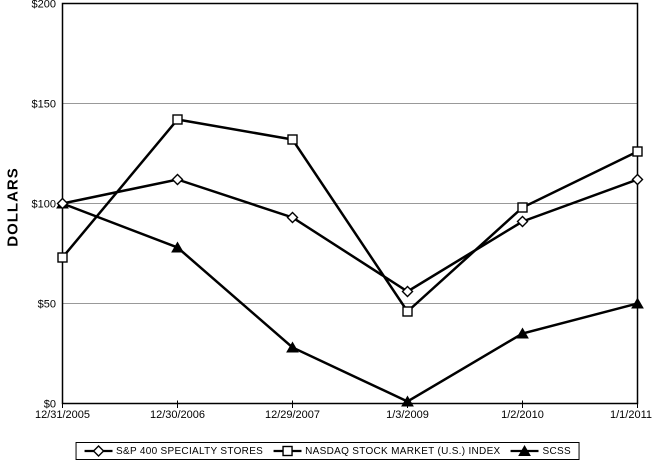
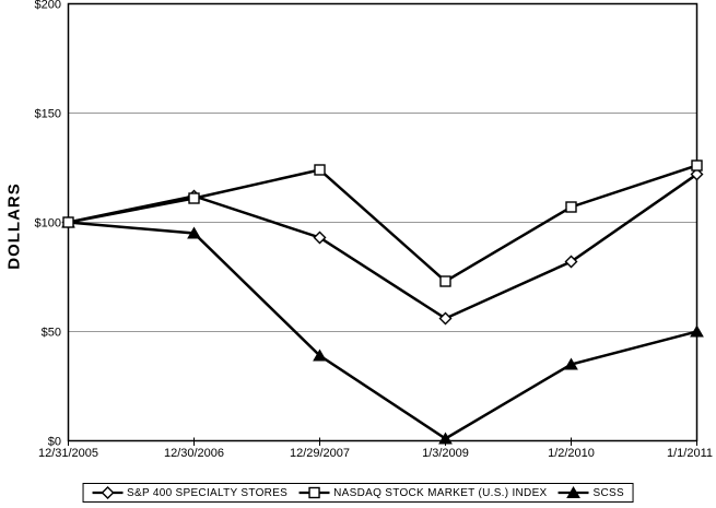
NASDAQ STOCK MARKET (U.S.) INDEX/12/31/2005: $73 -> $100
NASDAQ STOCK MARKET (U.S.) INDEX/12/30/2006: $142 -> $111
SCSS/12/30/2006: $78 -> $95
NASDAQ STOCK MARKET (U.S.) INDEX/12/29/2007: $132 -> $124
SCSS/12/29/2007: $28 -> $39
NASDAQ STOCK MARKET (U.S.) INDEX/1/3/2009: $46 -> $73
S&P 400 SPECIALTY STORES/1/2/2010: $91 -> $82
NASDAQ STOCK MARKET (U.S.) INDEX/1/2/2010: $98 -> $107
S&P 400 SPECIALTY STORES/1/1/2011: $112 -> $122
